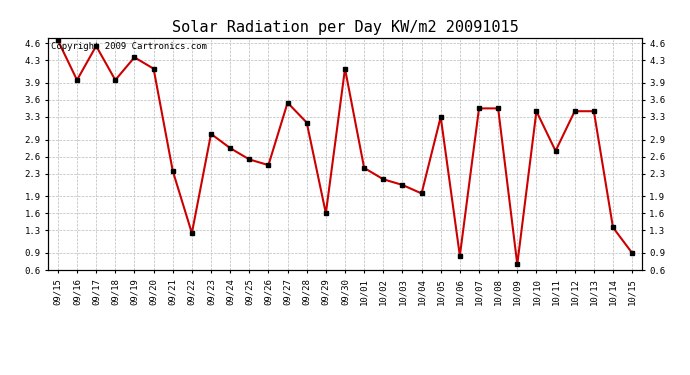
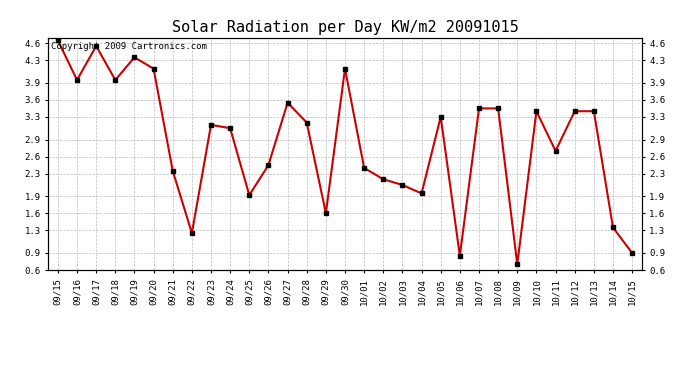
09/23: 3.00 -> 3.16
09/24: 2.75 -> 3.10
09/25: 2.55 -> 1.92
